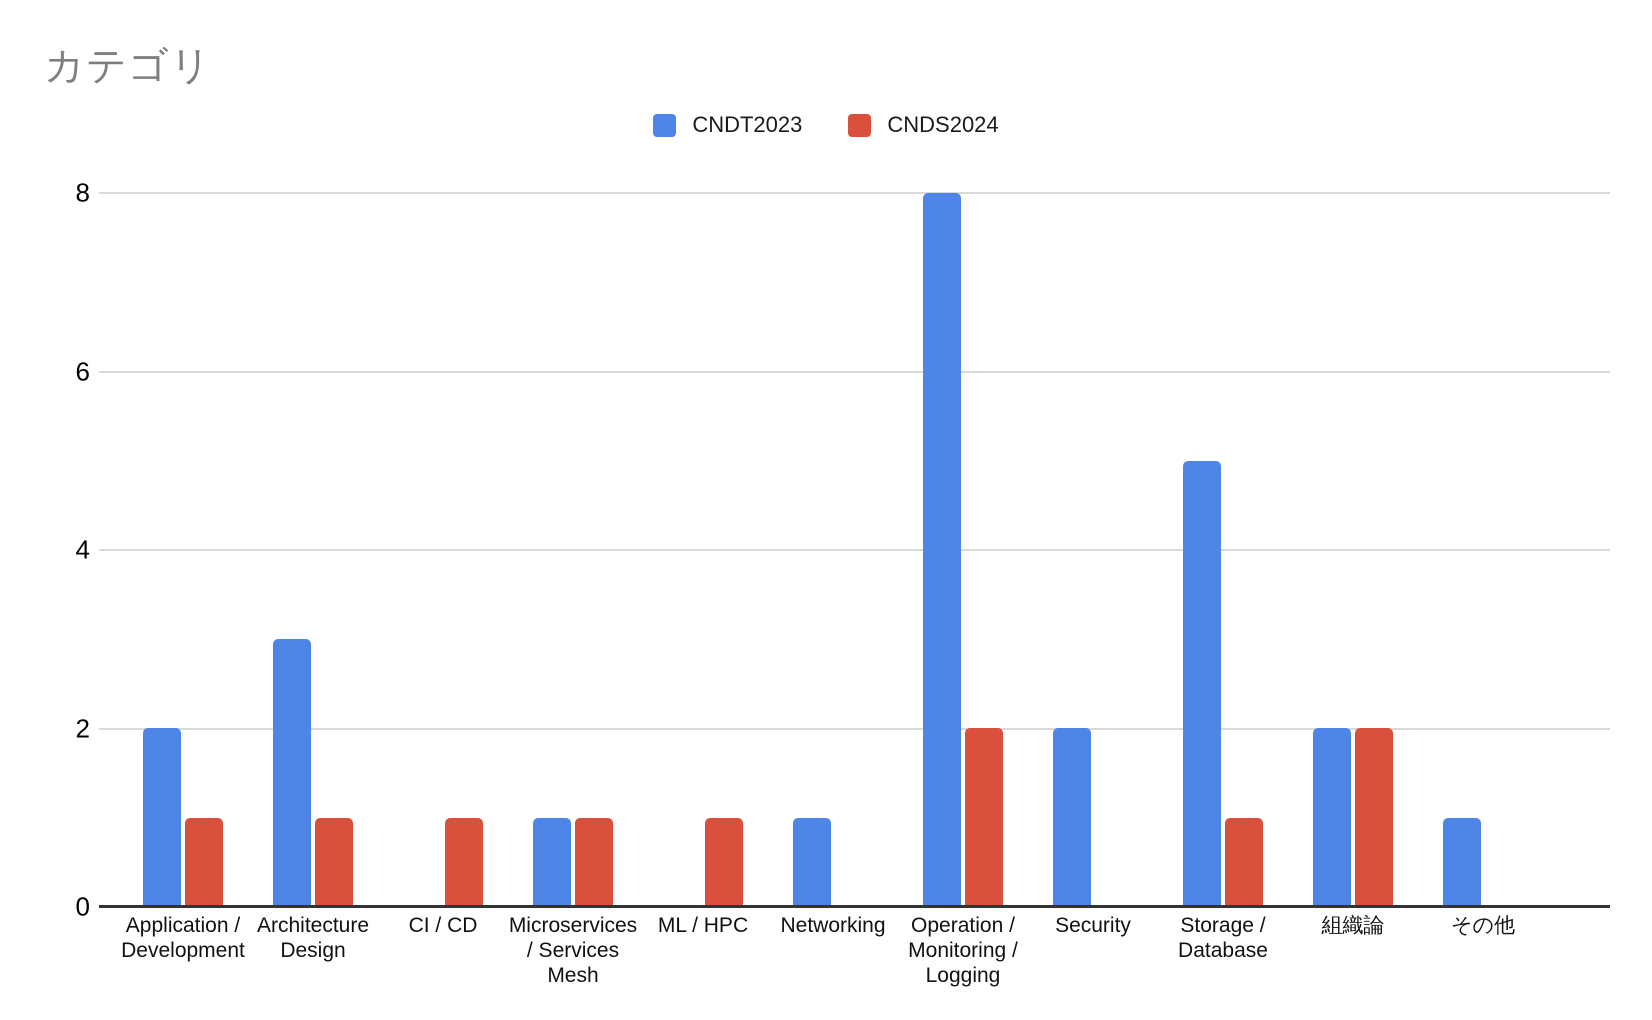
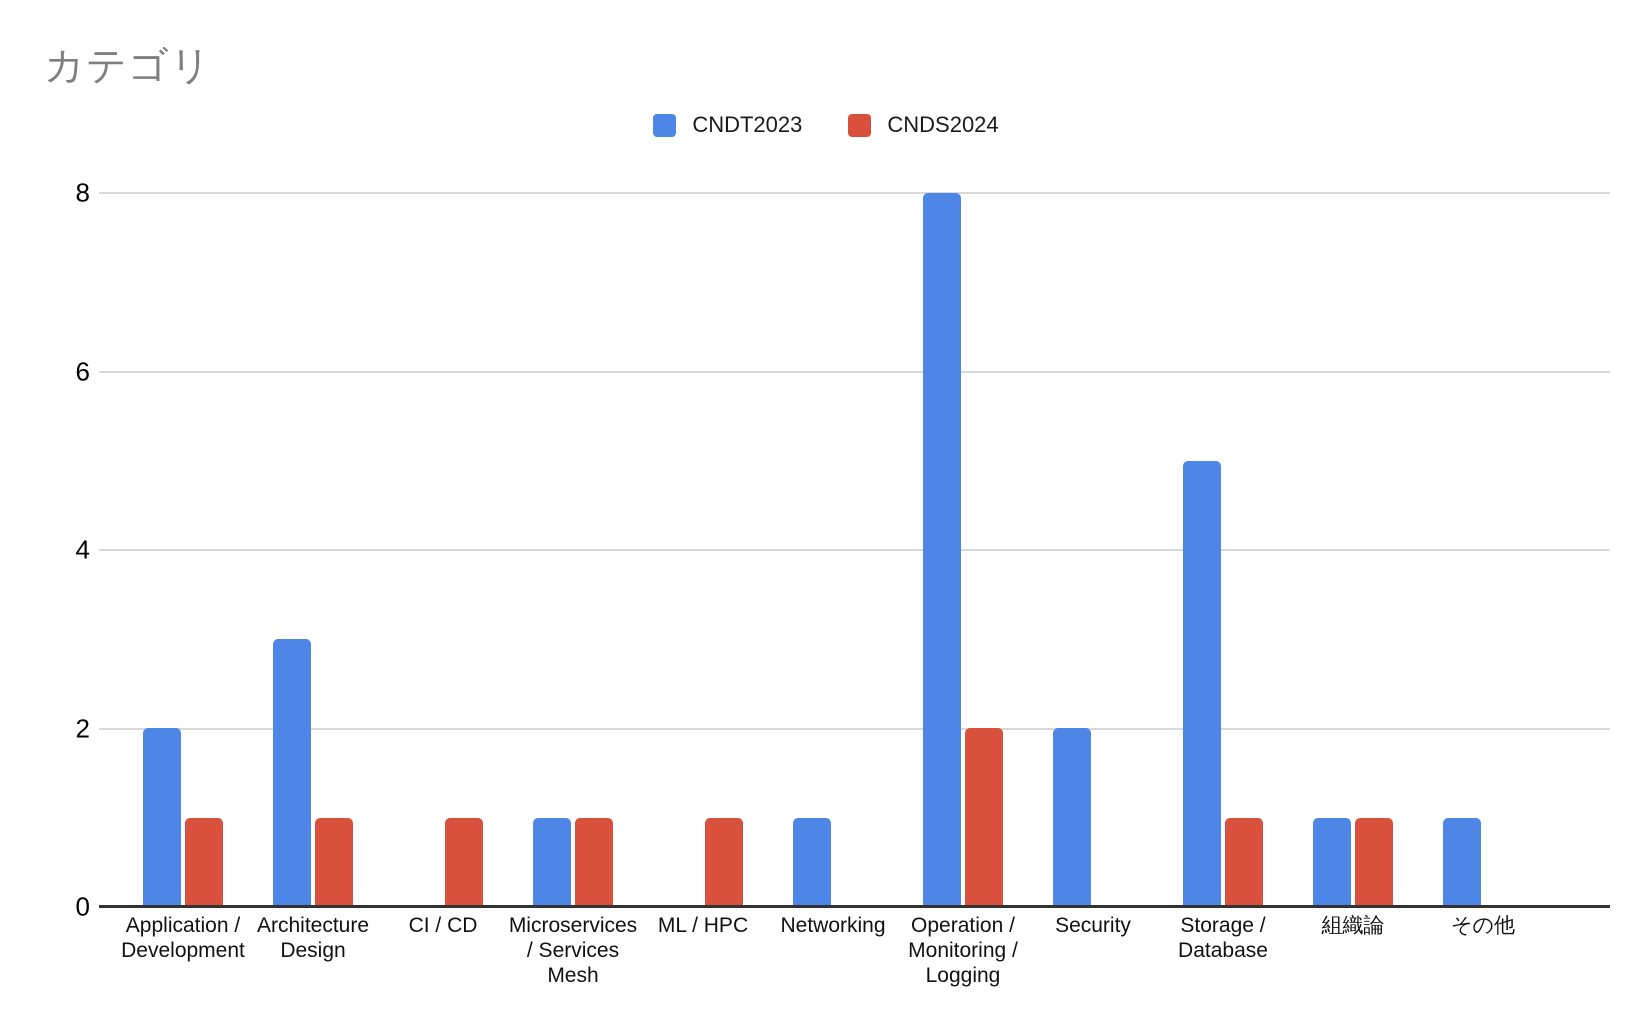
CNDT2023/組織論: 2 -> 1
CNDS2024/組織論: 2 -> 1
